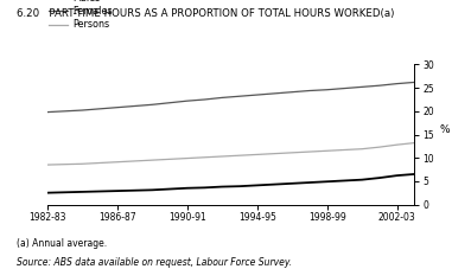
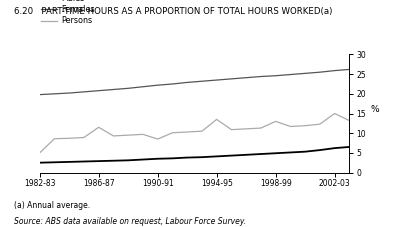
Persons/1982-83: 8.5 -> 5.0
Persons/1986-87: 9.1 -> 11.5
Persons/1990-91: 9.9 -> 8.5
Persons/1994-95: 10.7 -> 13.5
Persons/1998-99: 11.5 -> 13.0
Persons/2002-03: 12.8 -> 15.0
